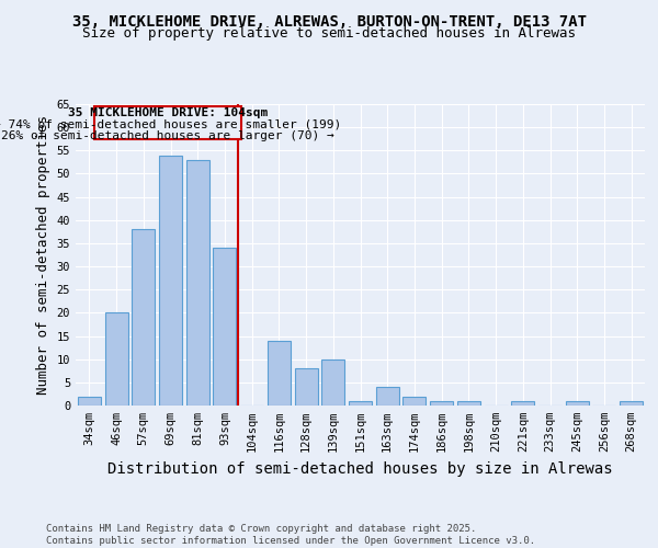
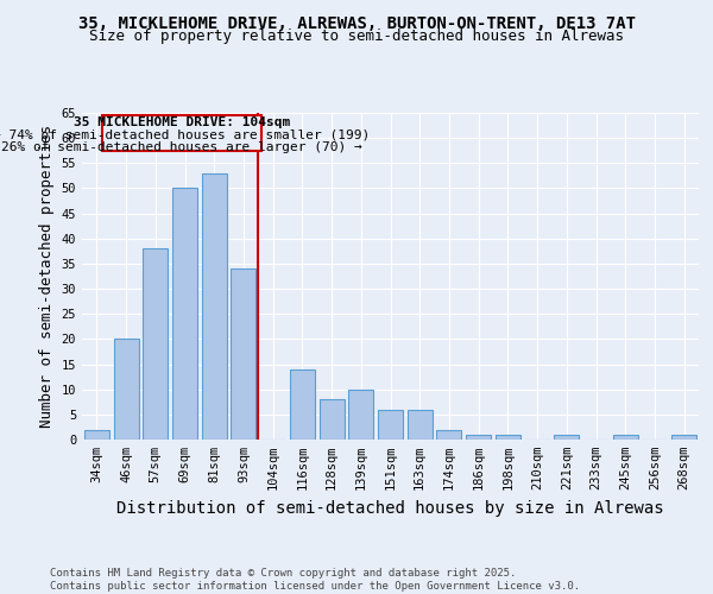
69sqm: 54 -> 50
151sqm: 1 -> 6
163sqm: 4 -> 6
